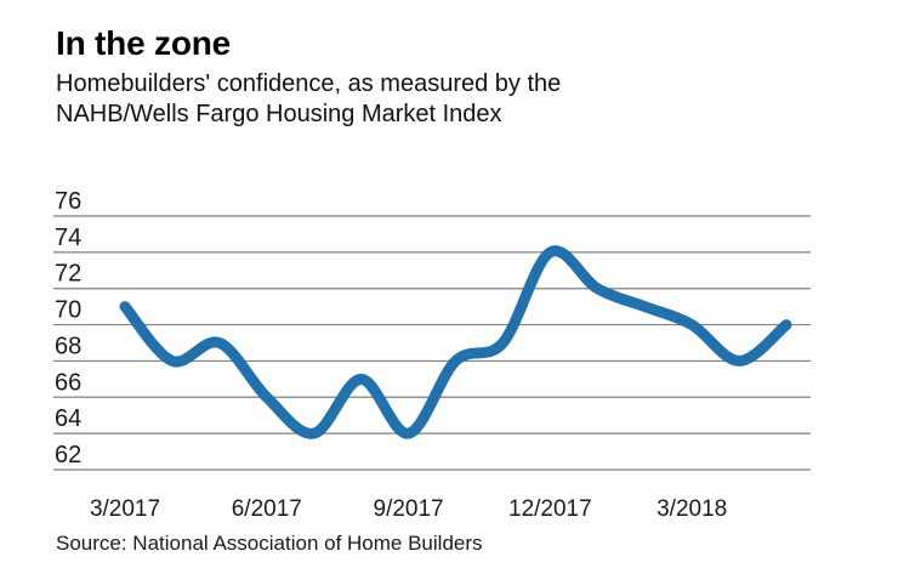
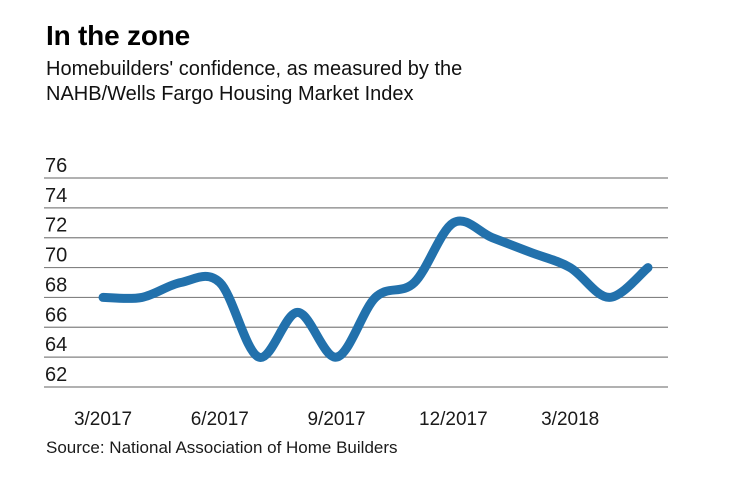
3/2017: 71 -> 68
6/2017: 66 -> 69
12/2017: 74 -> 73
